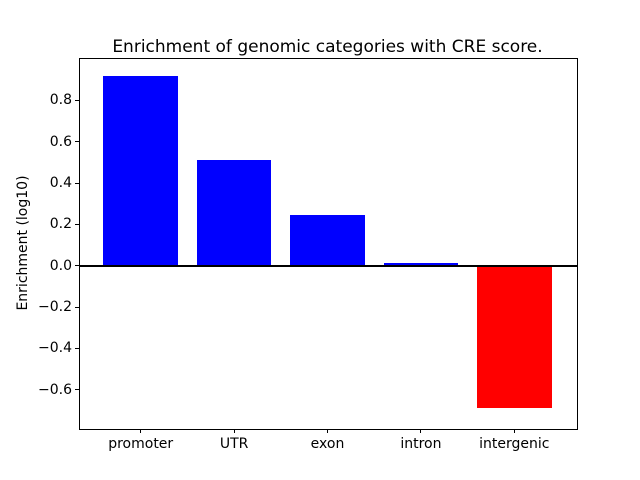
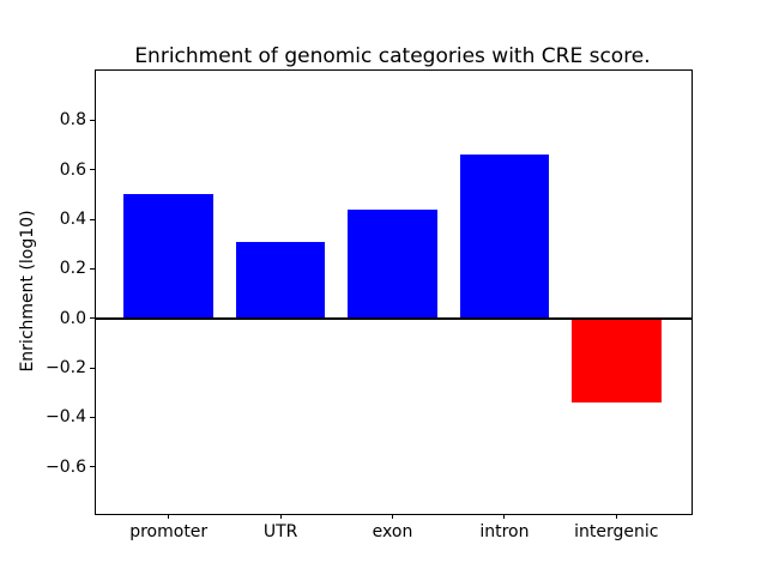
promoter: 0.92 -> 0.50
UTR: 0.51 -> 0.31
exon: 0.24 -> 0.44
intron: 0.01 -> 0.66
intergenic: -0.69 -> -0.34
